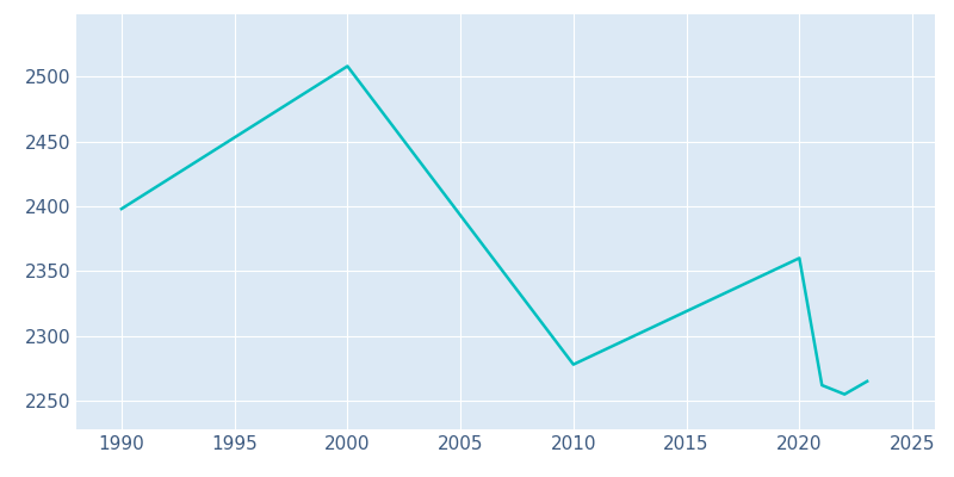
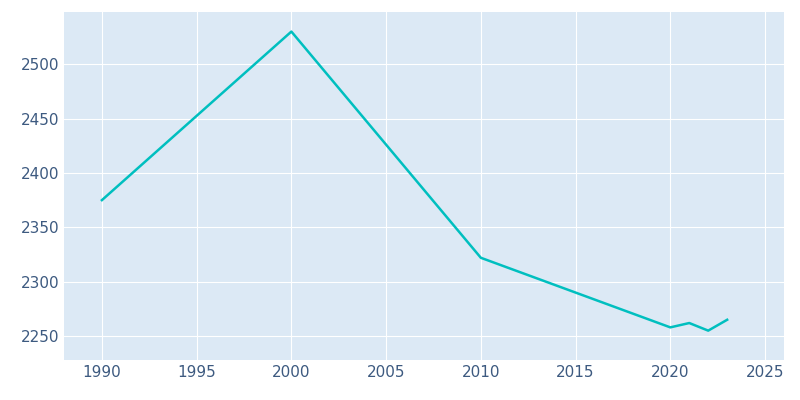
1990: 2398 -> 2375
2000: 2508 -> 2530
2010: 2278 -> 2322
2020: 2360 -> 2258
